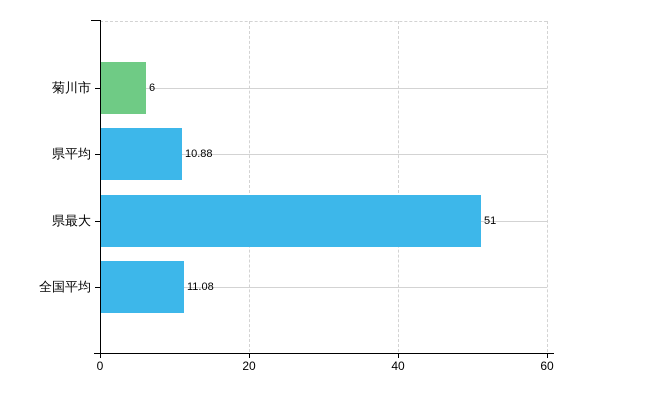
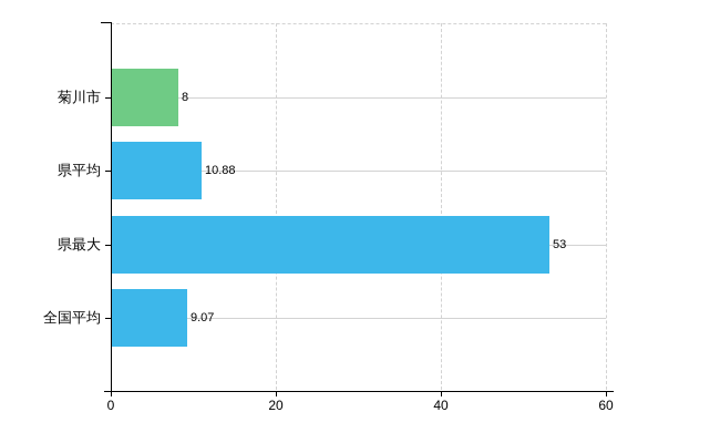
菊川市: 6 -> 8
県最大: 51 -> 53
全国平均: 11.08 -> 9.07
